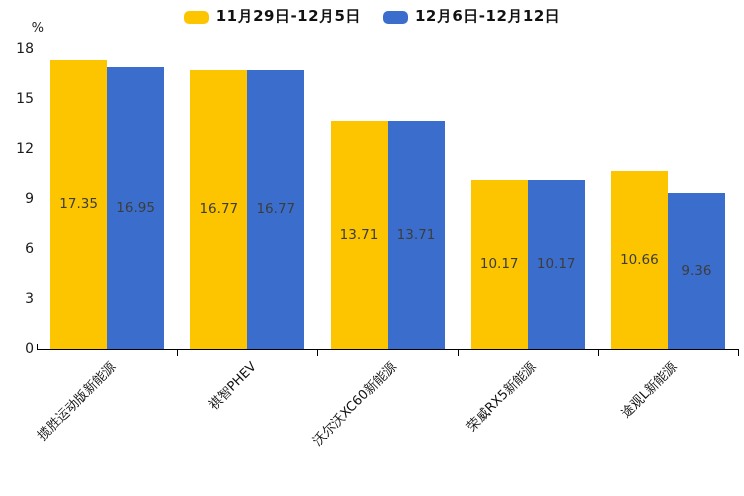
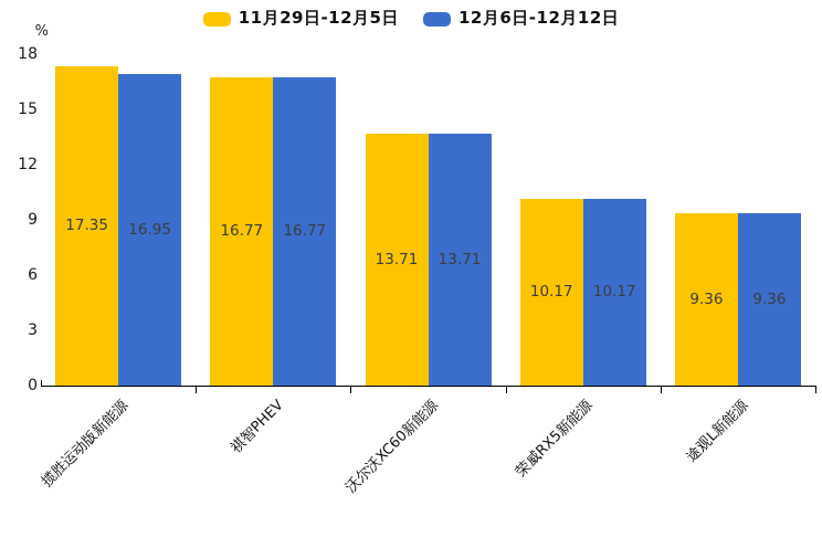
11月29日-12月5日/途观L新能源: 10.66 -> 9.36
